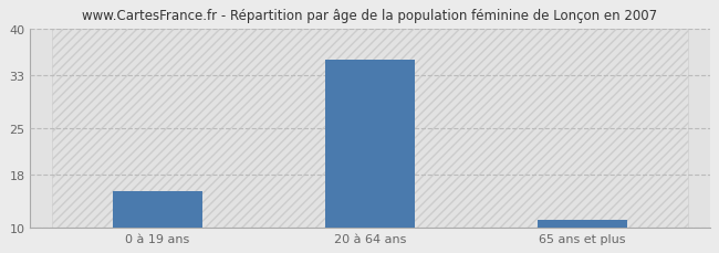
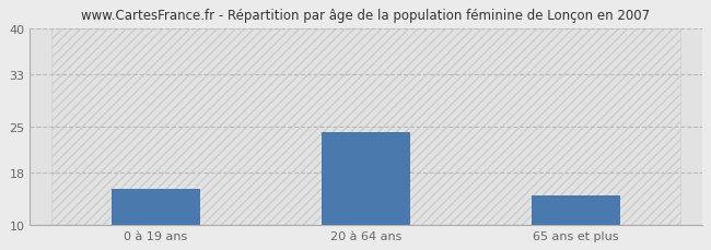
20 à 64 ans: 35.2 -> 24.2
65 ans et plus: 11.2 -> 14.4
